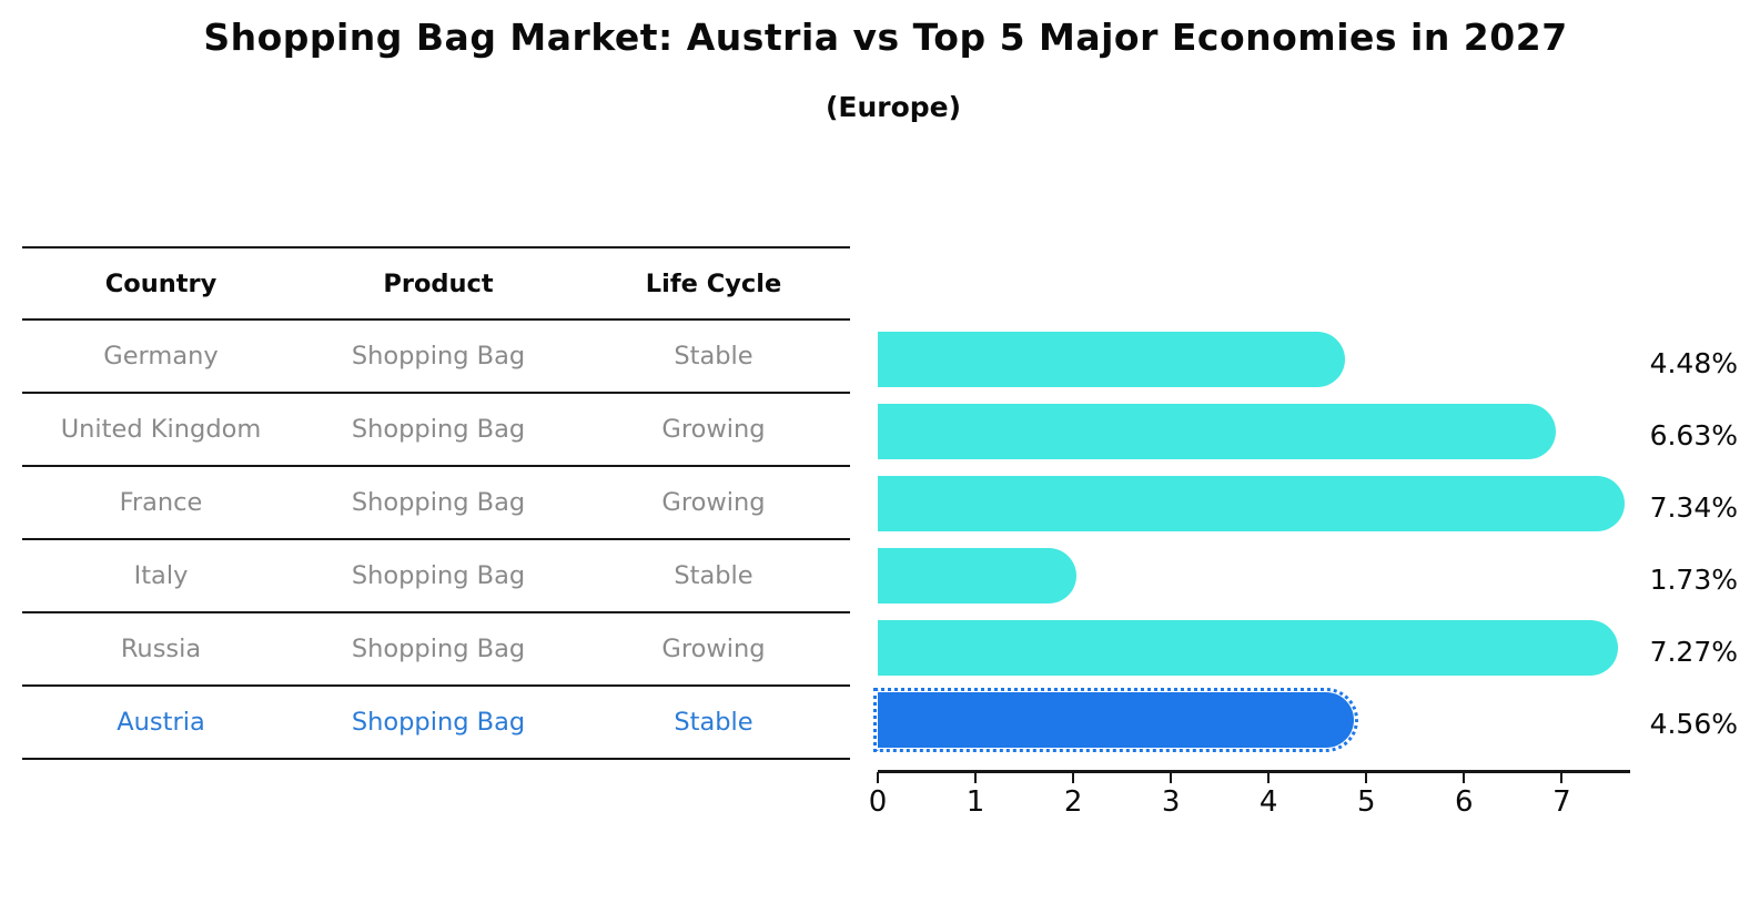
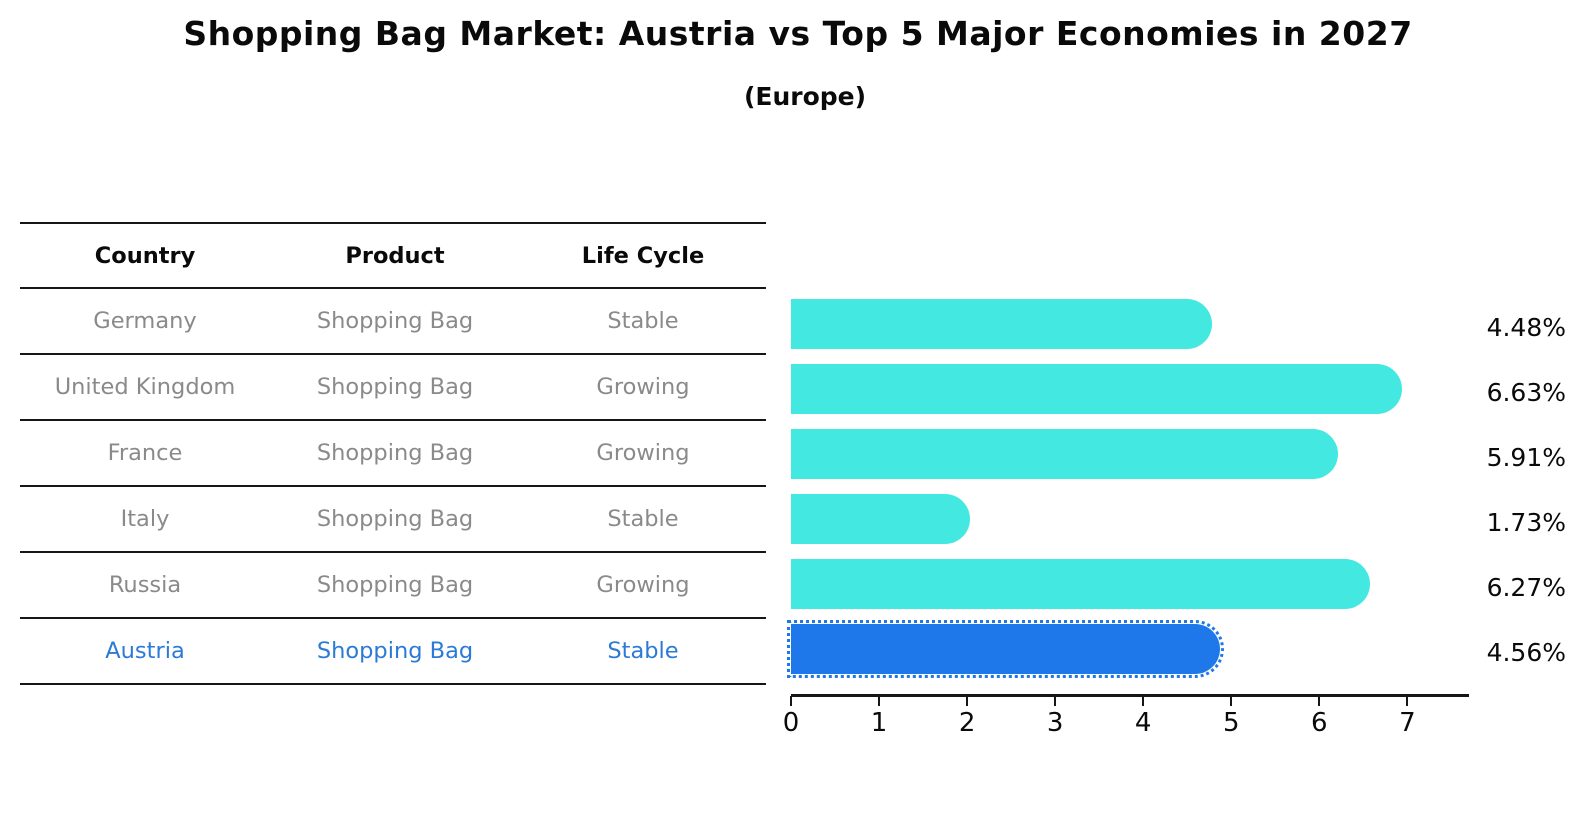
France: 7.34% -> 5.91%
Russia: 7.27% -> 6.27%
